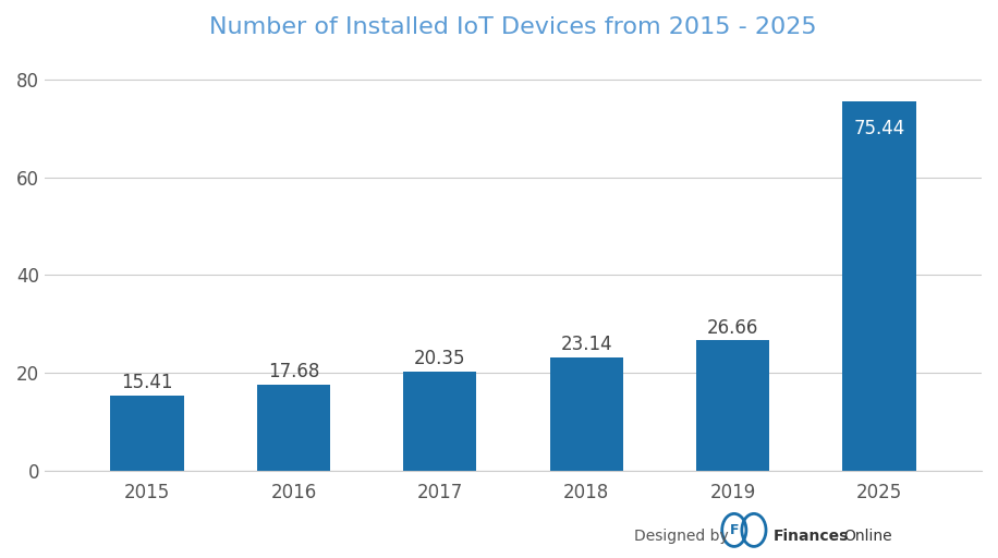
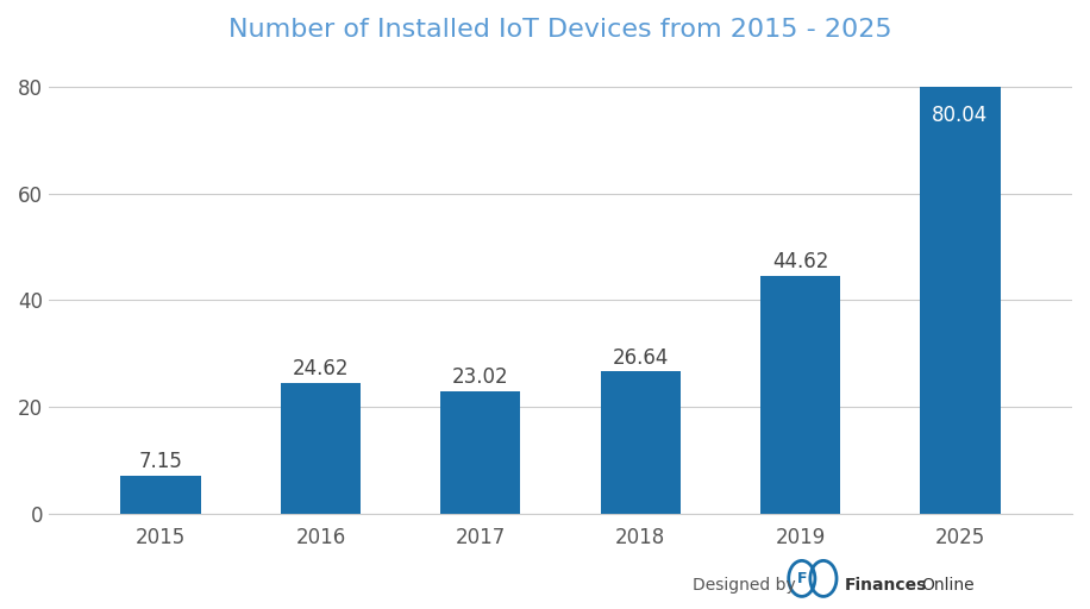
2015: 15.41 -> 7.15
2016: 17.68 -> 24.62
2017: 20.35 -> 23.02
2018: 23.14 -> 26.64
2019: 26.66 -> 44.62
2025: 75.44 -> 80.04
